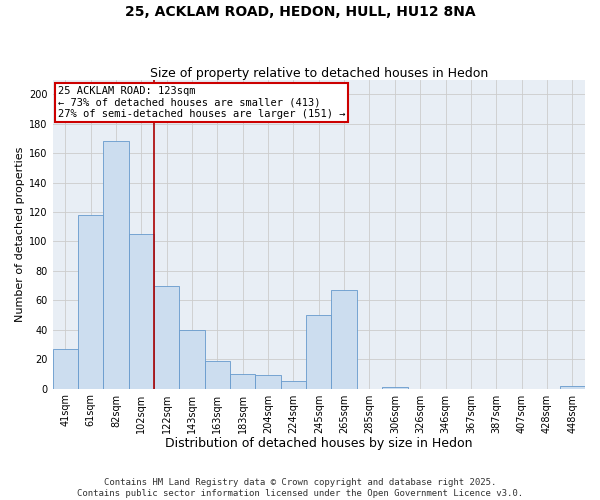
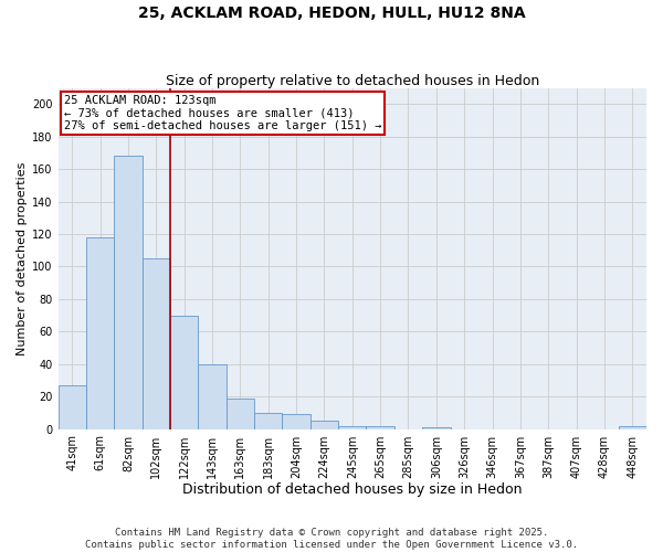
245sqm: 50 -> 2
265sqm: 67 -> 2
